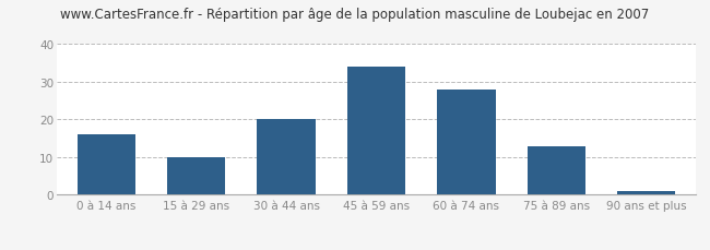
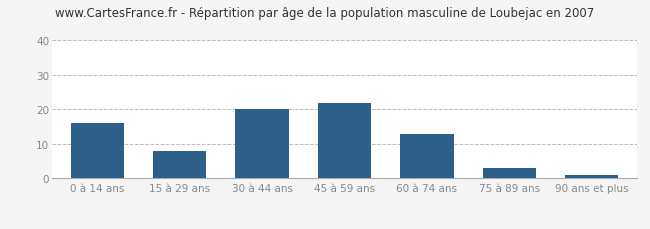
15 à 29 ans: 10 -> 8
45 à 59 ans: 34 -> 22
60 à 74 ans: 28 -> 13
75 à 89 ans: 13 -> 3
